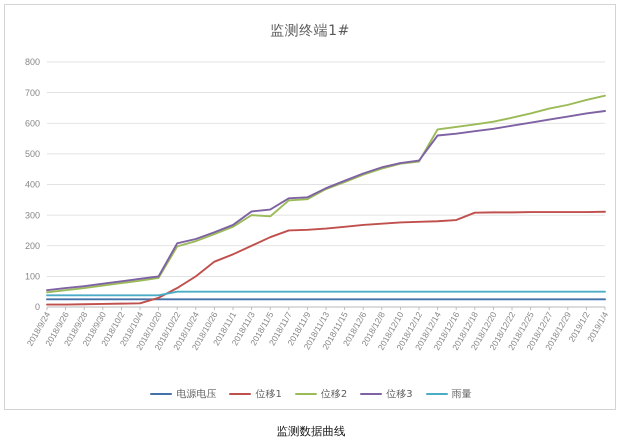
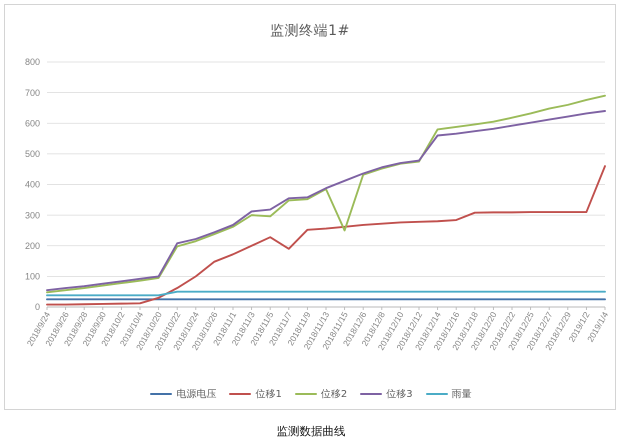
位移1/2018/11/7: 250 -> 190
位移2/2018/11/15: 410 -> 250
位移1/2019/1/4: 310 -> 460
